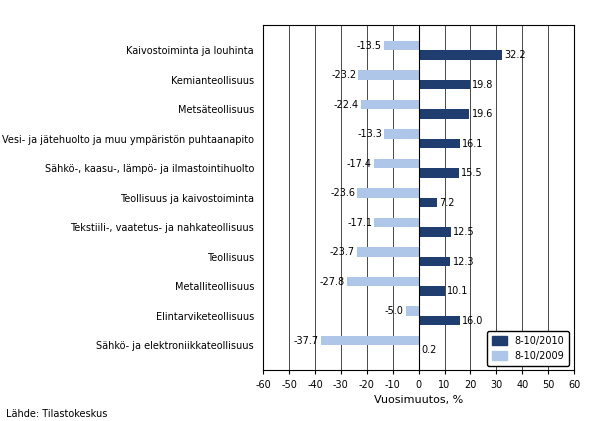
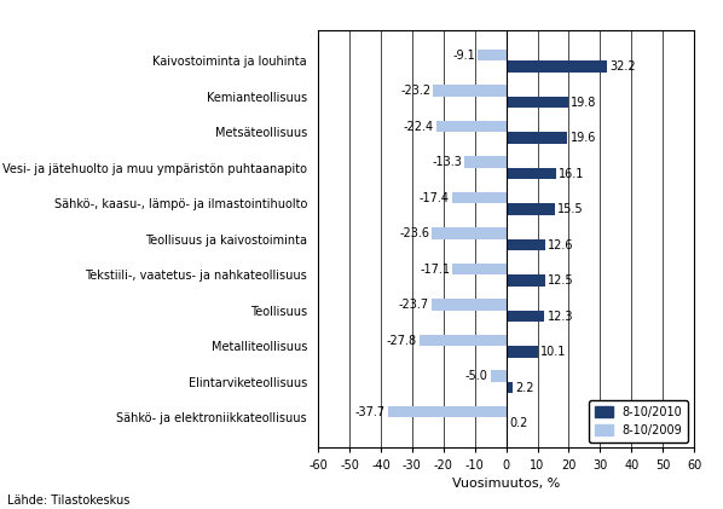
8-10/2009/Kaivostoiminta ja louhinta: -13.5 -> -9.1
8-10/2010/Teollisuus ja kaivostoiminta: 7.2 -> 12.6
8-10/2010/Elintarviketeollisuus: 16.0 -> 2.2
